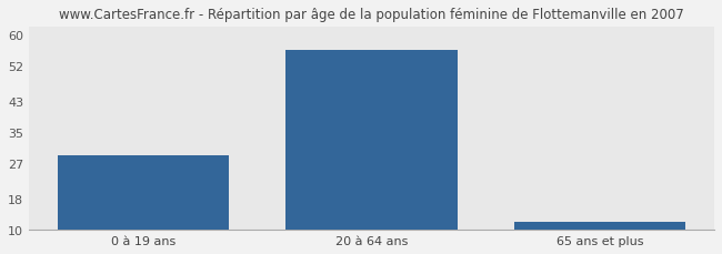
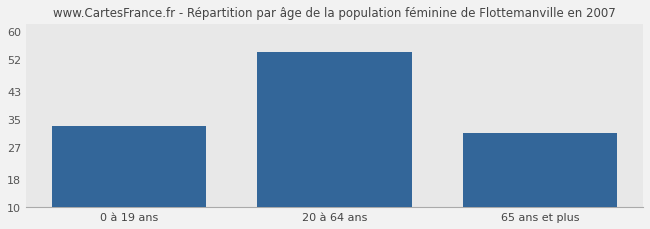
0 à 19 ans: 29 -> 33
20 à 64 ans: 56 -> 54
65 ans et plus: 12 -> 31
